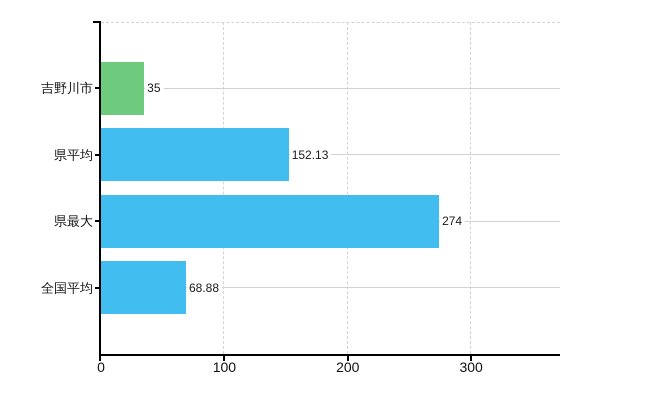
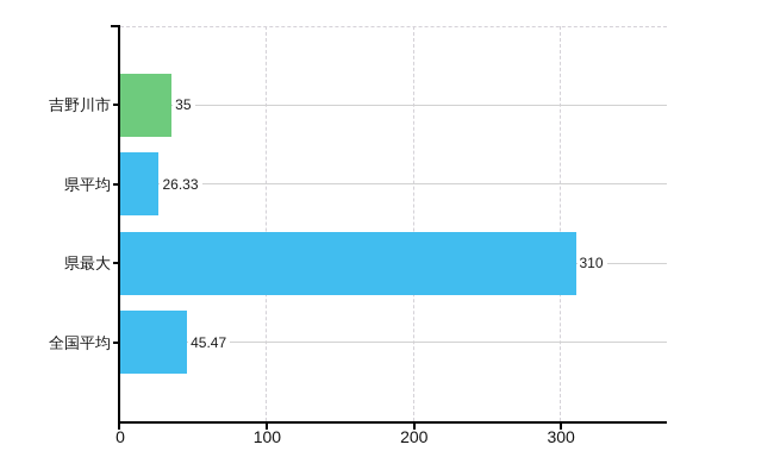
県平均: 152.13 -> 26.33
県最大: 274 -> 310
全国平均: 68.88 -> 45.47
